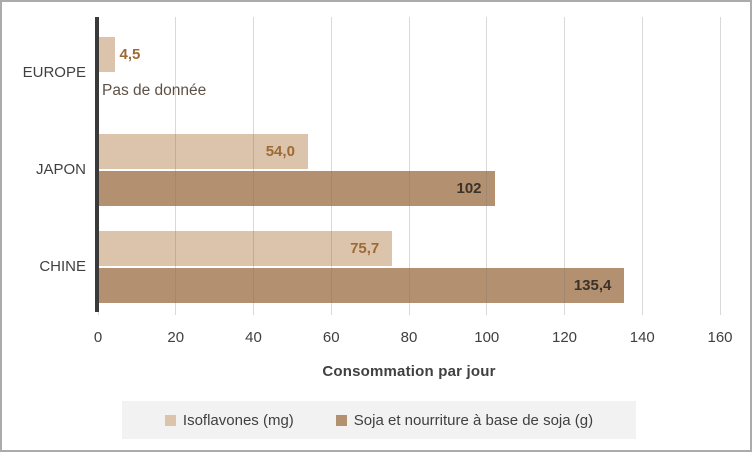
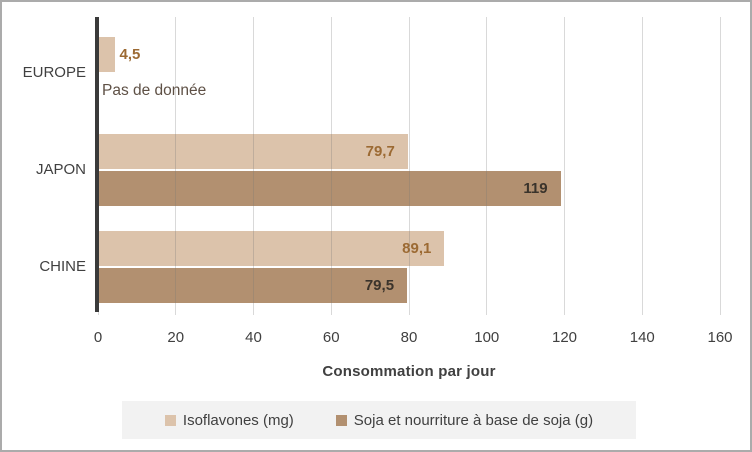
Isoflavones (mg)/JAPON: 54,0 -> 79,7
Soja et nourriture à base de soja (g)/JAPON: 102 -> 119
Isoflavones (mg)/CHINE: 75,7 -> 89,1
Soja et nourriture à base de soja (g)/CHINE: 135,4 -> 79,5
